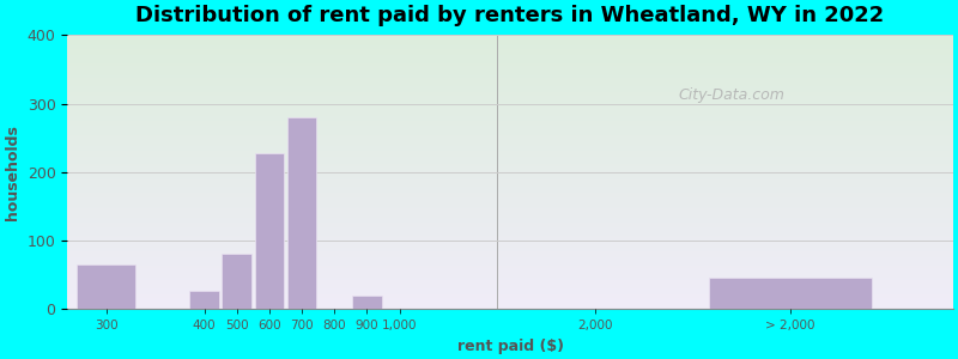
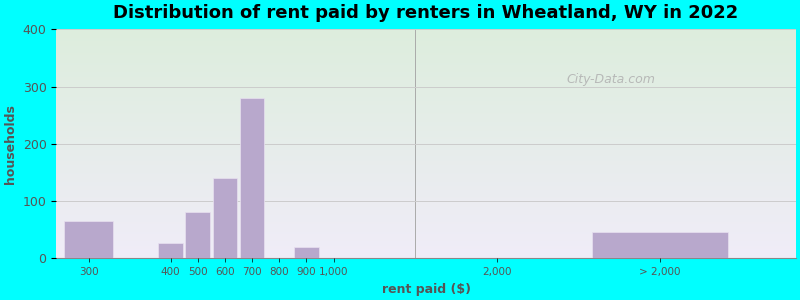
600: 228 -> 140
